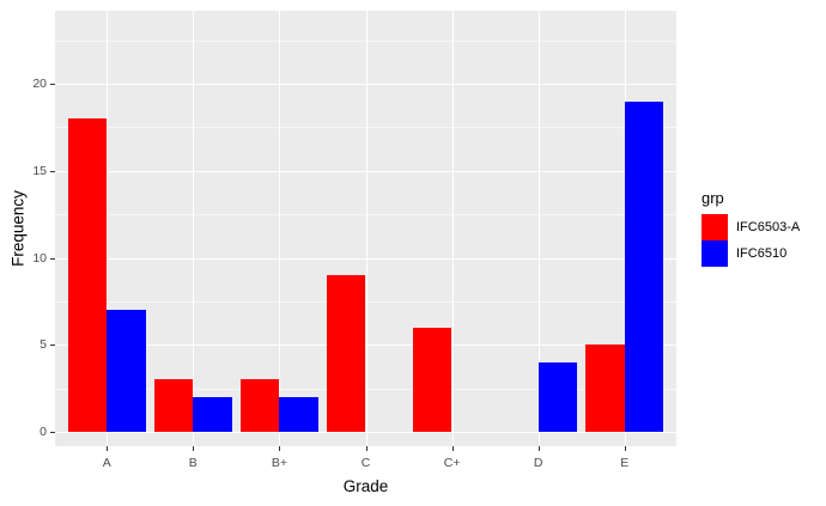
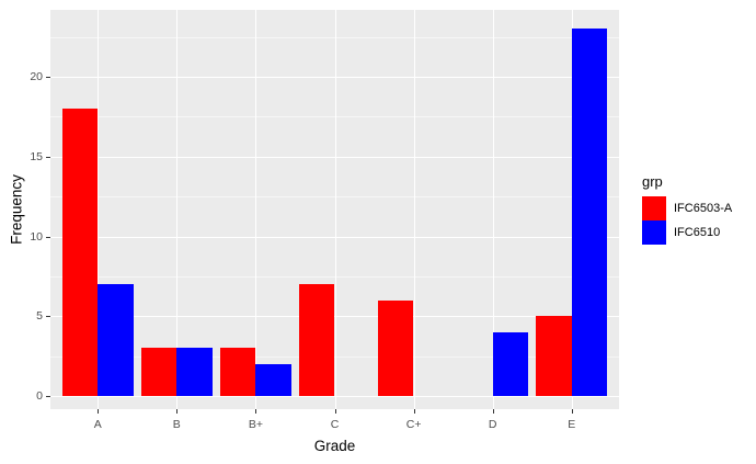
IFC6510/B: 2 -> 3
IFC6503-A/C: 9 -> 7
IFC6510/E: 19 -> 23
